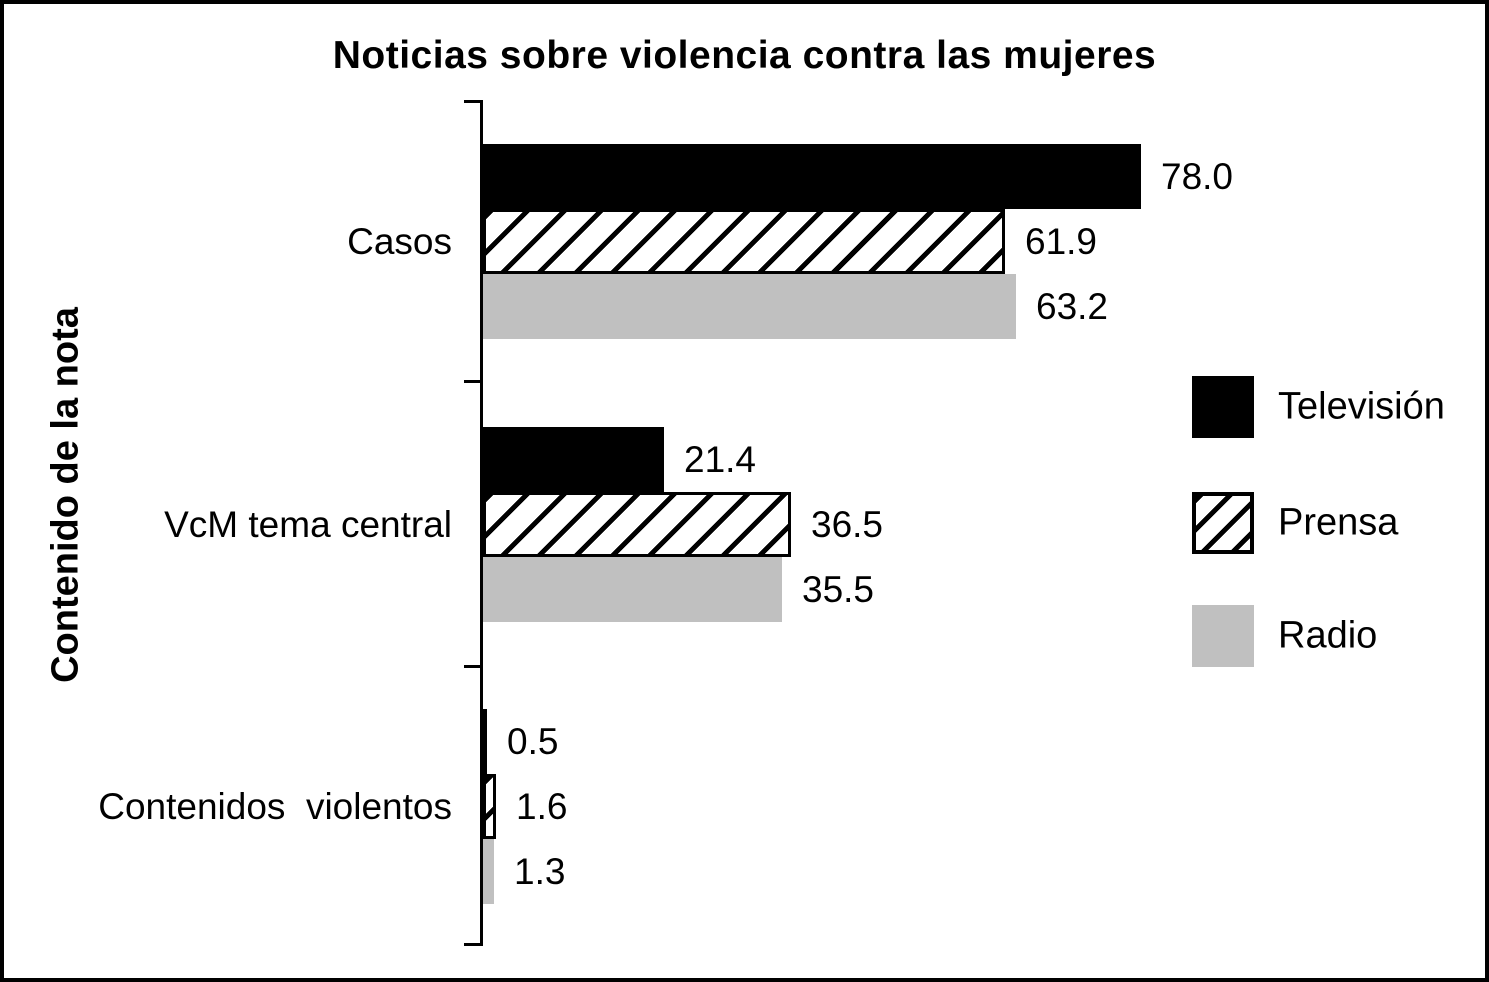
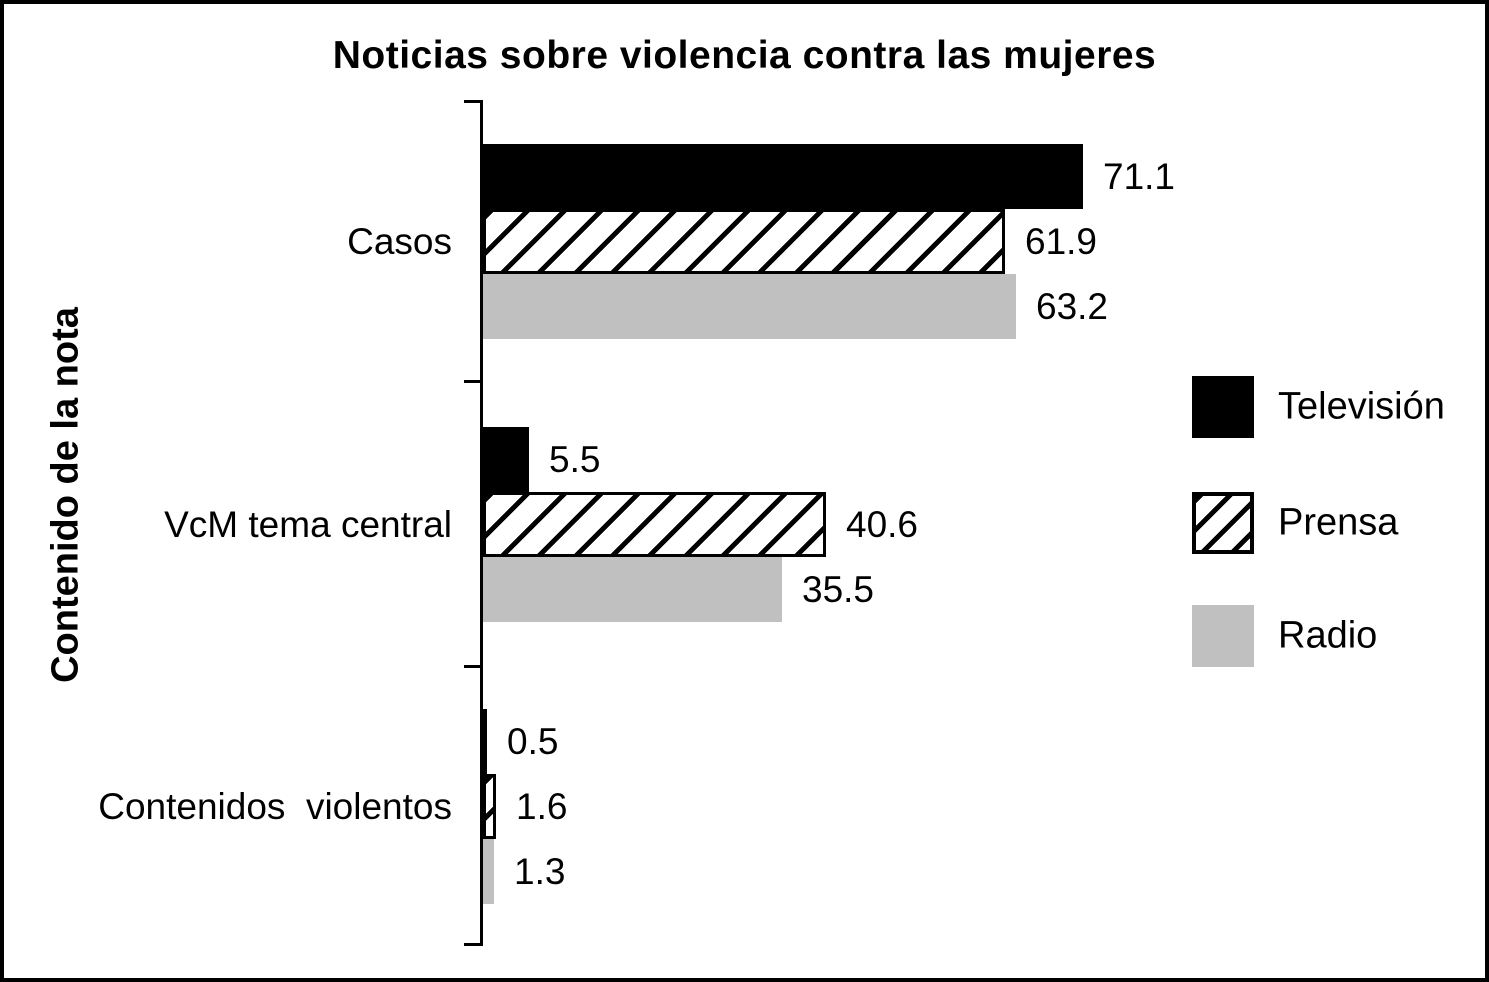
Televisión/Casos: 78.0 -> 71.1
Televisión/VcM tema central: 21.4 -> 5.5
Prensa/VcM tema central: 36.5 -> 40.6
